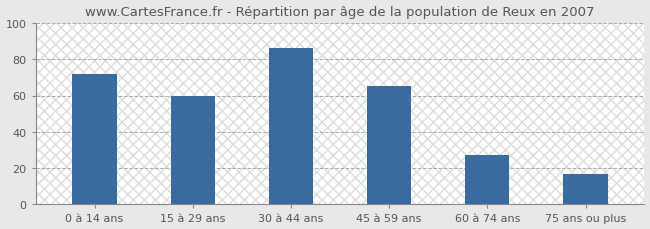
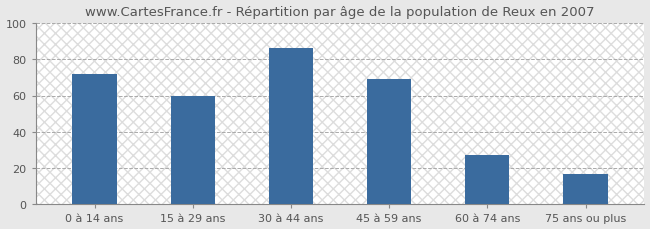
45 à 59 ans: 65 -> 69
